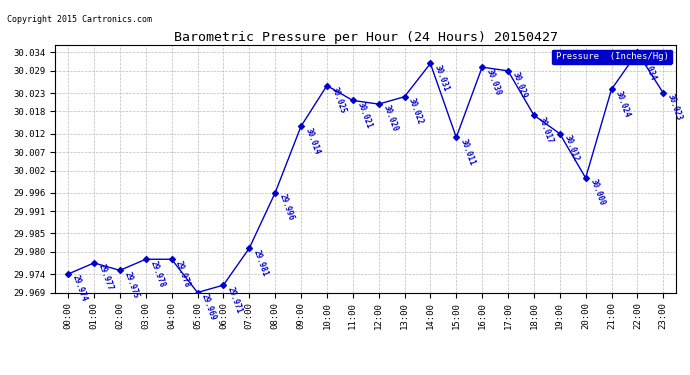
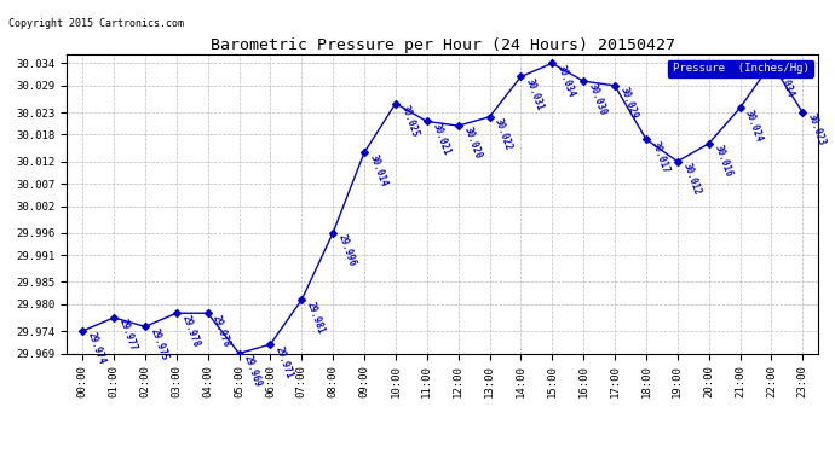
15:00: 30.011 -> 30.034
20:00: 30.000 -> 30.016
